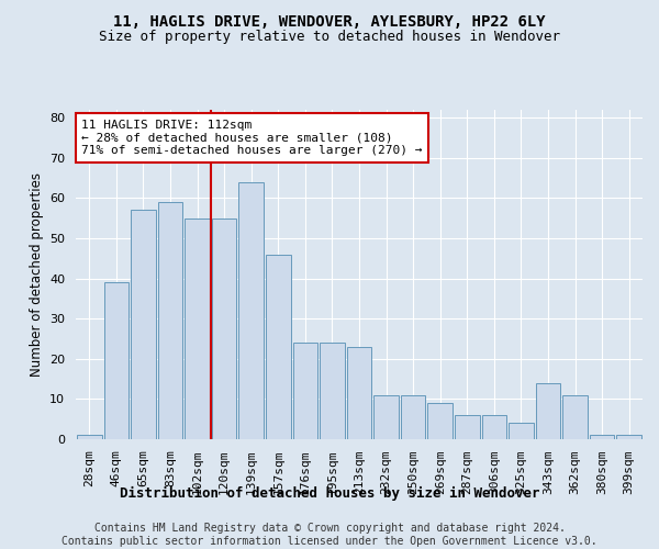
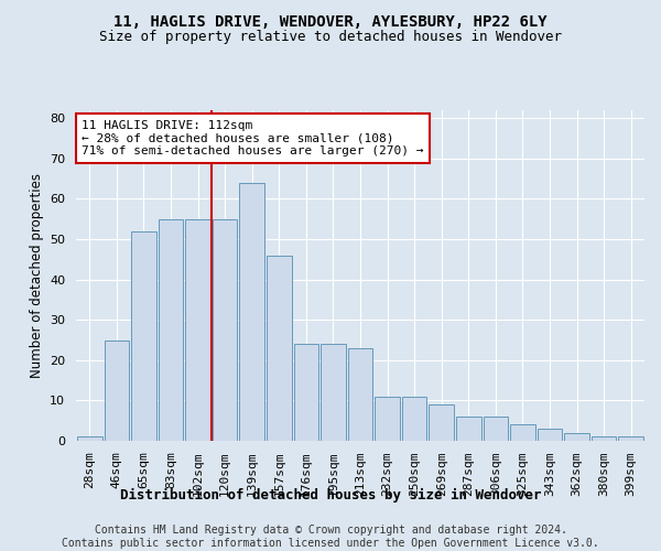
46sqm: 39 -> 25
65sqm: 57 -> 52
83sqm: 59 -> 55
343sqm: 14 -> 3
362sqm: 11 -> 2
